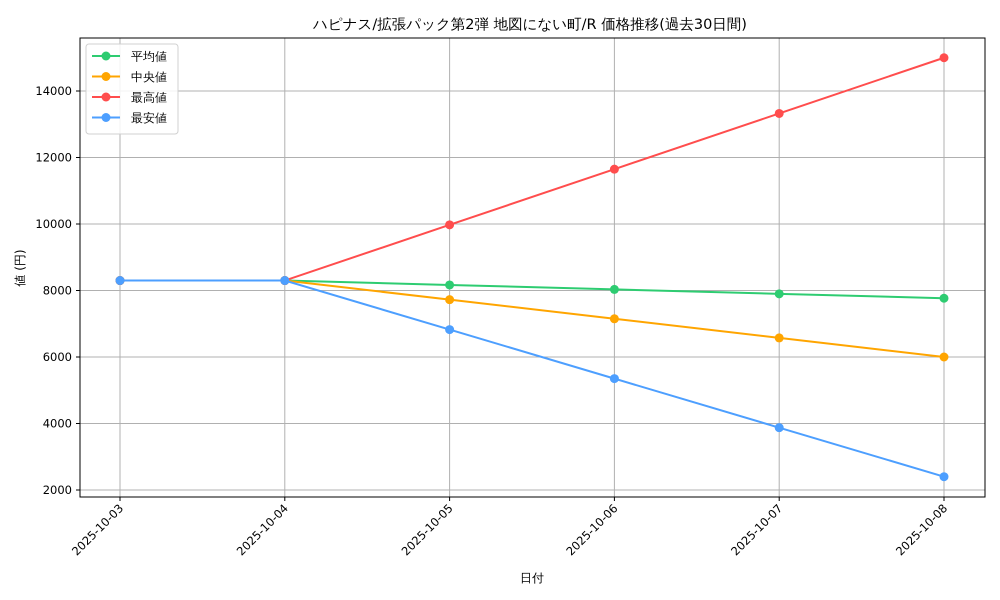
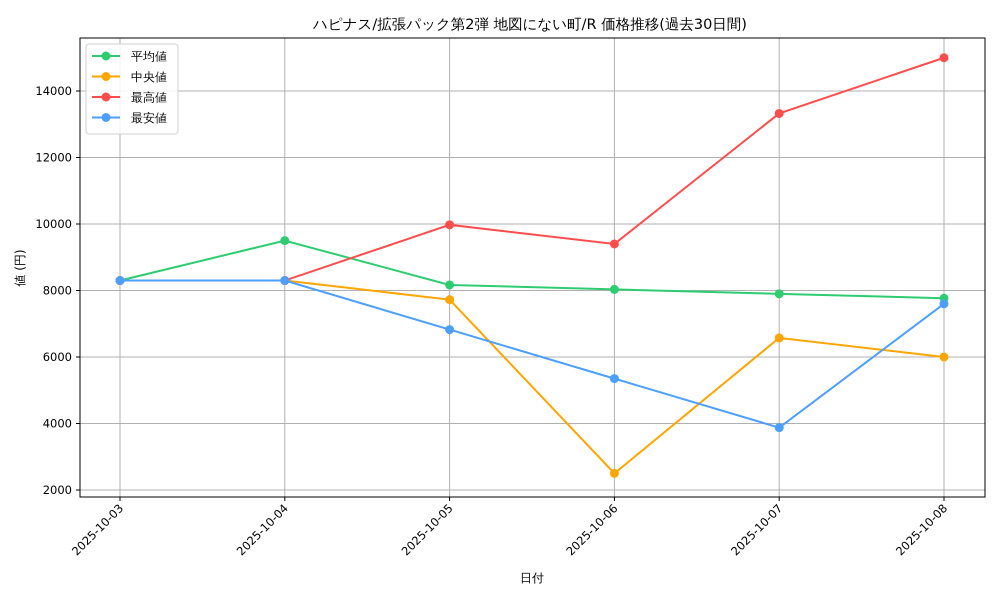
平均値/2025-10-04: 8300 -> 9500
中央値/2025-10-06: 7200 -> 2500
最高値/2025-10-06: 11600 -> 9400
最安値/2025-10-08: 2400 -> 7600
